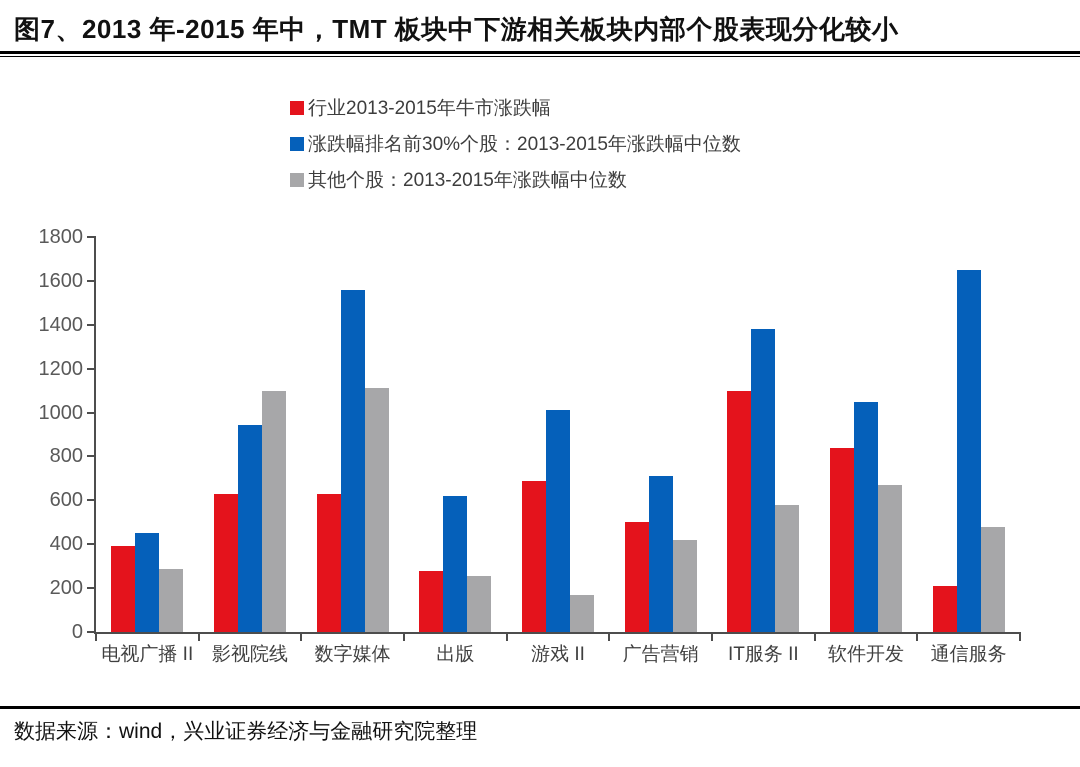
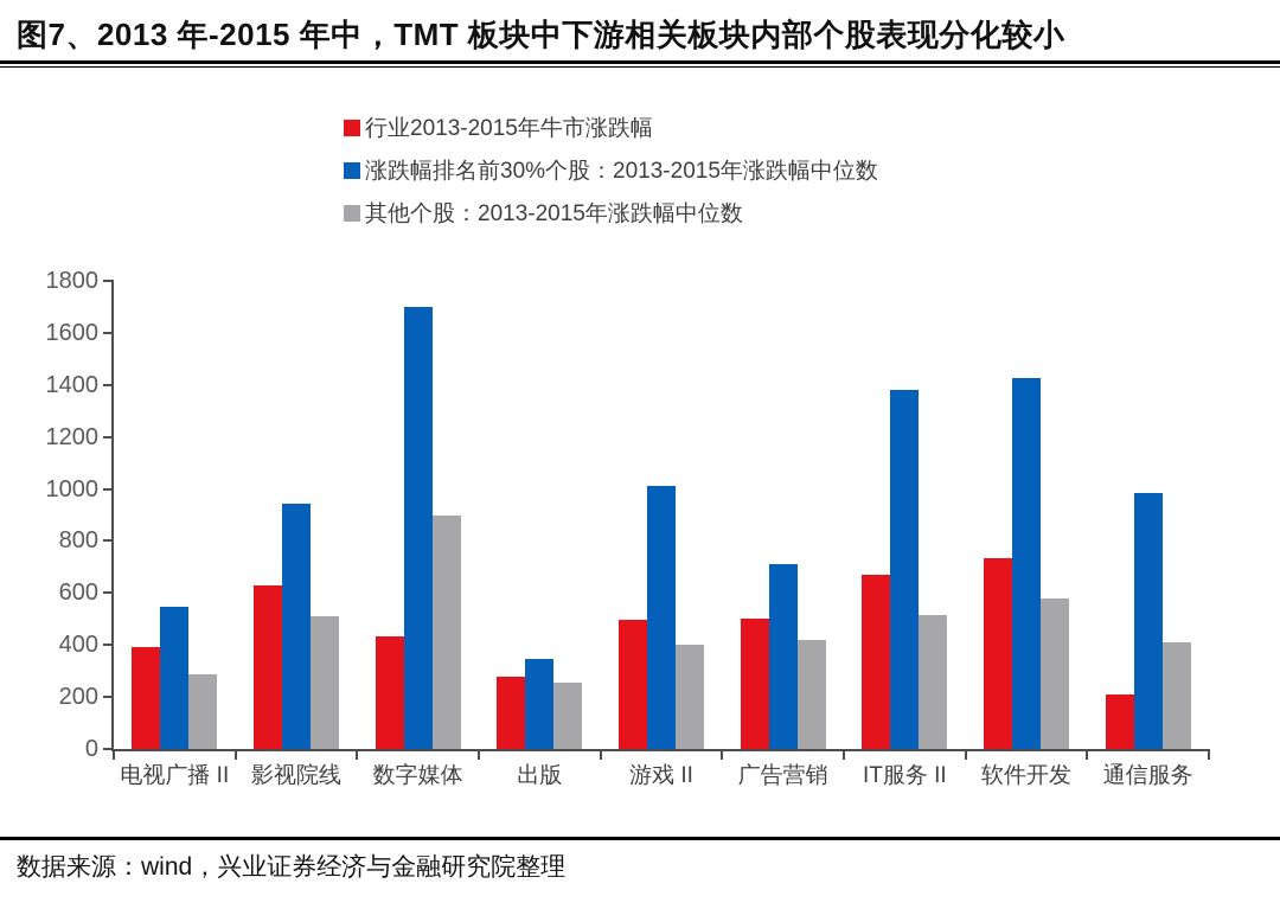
涨跌幅排名前30%个股：2013-2015年涨跌幅中位数/电视广播 II: 450 -> 540
其他个股：2013-2015年涨跌幅中位数/影视院线: 1100 -> 510
行业2013-2015年牛市涨跌幅/数字媒体: 630 -> 440
涨跌幅排名前30%个股：2013-2015年涨跌幅中位数/数字媒体: 1560 -> 1700
其他个股：2013-2015年涨跌幅中位数/数字媒体: 1110 -> 900
涨跌幅排名前30%个股：2013-2015年涨跌幅中位数/出版: 620 -> 340
行业2013-2015年牛市涨跌幅/游戏 II: 690 -> 500
其他个股：2013-2015年涨跌幅中位数/游戏 II: 170 -> 400
行业2013-2015年牛市涨跌幅/IT服务 II: 1100 -> 670
其他个股：2013-2015年涨跌幅中位数/IT服务 II: 580 -> 520
行业2013-2015年牛市涨跌幅/软件开发: 840 -> 740
涨跌幅排名前30%个股：2013-2015年涨跌幅中位数/软件开发: 1050 -> 1420
其他个股：2013-2015年涨跌幅中位数/软件开发: 670 -> 580
涨跌幅排名前30%个股：2013-2015年涨跌幅中位数/通信服务: 1650 -> 980
其他个股：2013-2015年涨跌幅中位数/通信服务: 480 -> 410
